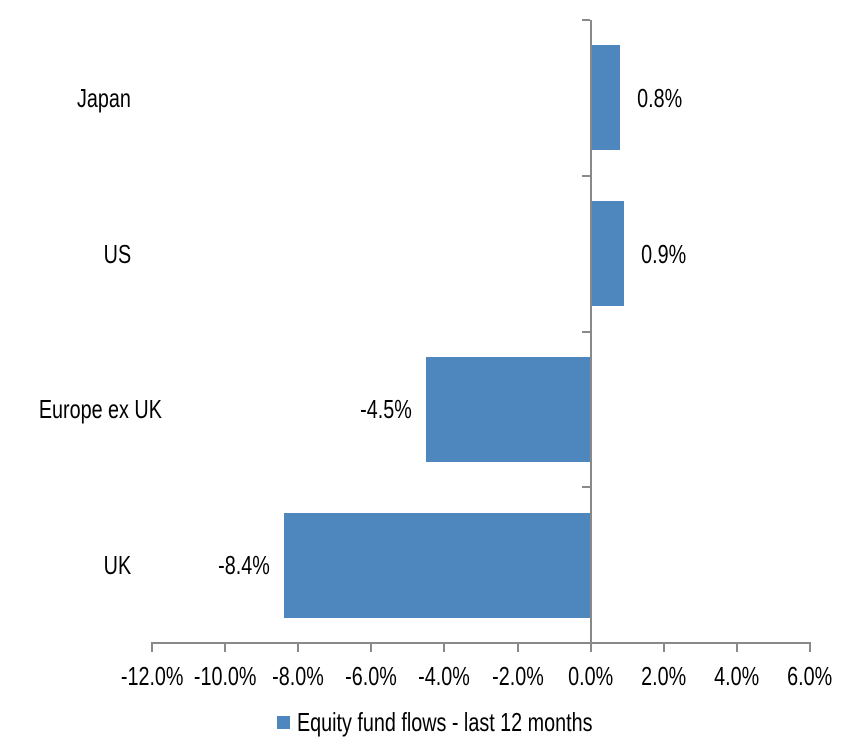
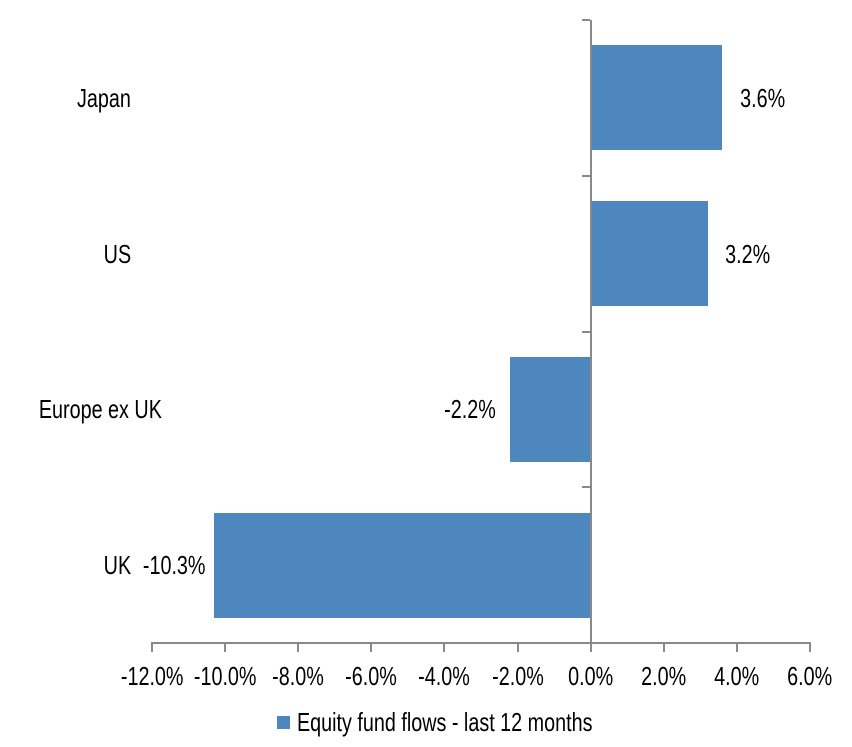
Japan: 0.8% -> 3.6%
US: 0.9% -> 3.2%
Europe ex UK: -4.5% -> -2.2%
UK: -8.4% -> -10.3%
